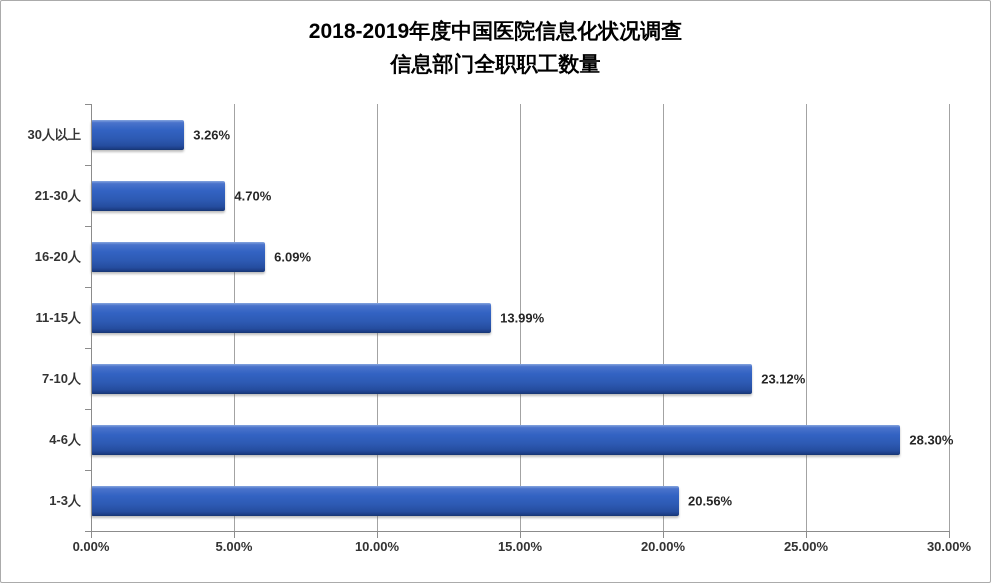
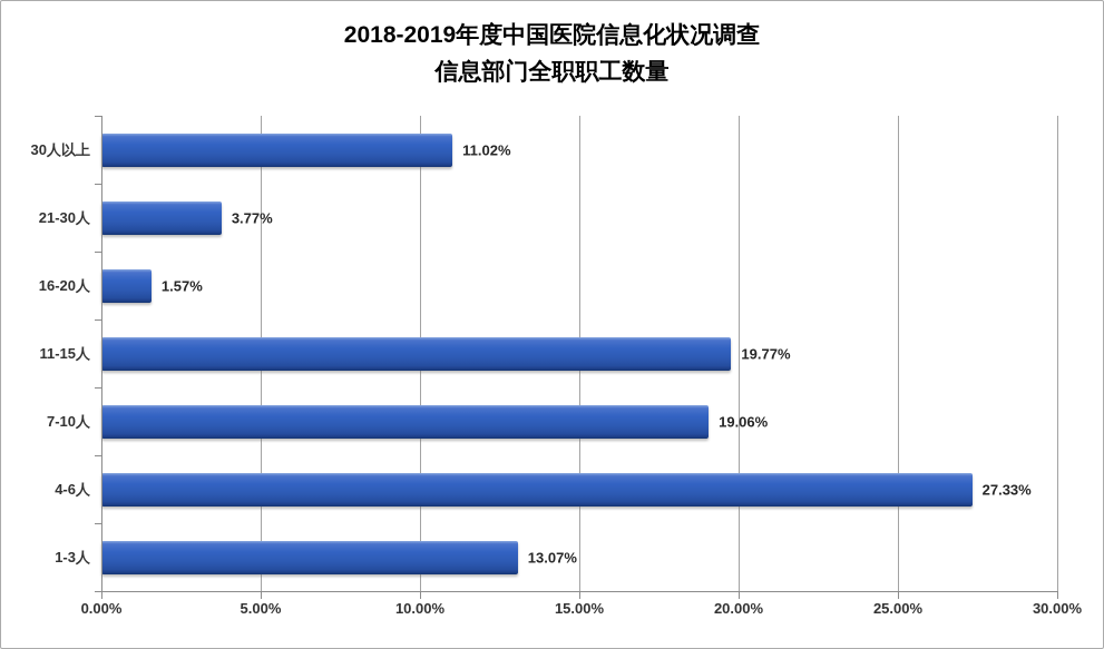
30人以上: 3.26% -> 11.02%
21-30人: 4.70% -> 3.77%
16-20人: 6.09% -> 1.57%
11-15人: 13.99% -> 19.77%
7-10人: 23.12% -> 19.06%
4-6人: 28.30% -> 27.33%
1-3人: 20.56% -> 13.07%
